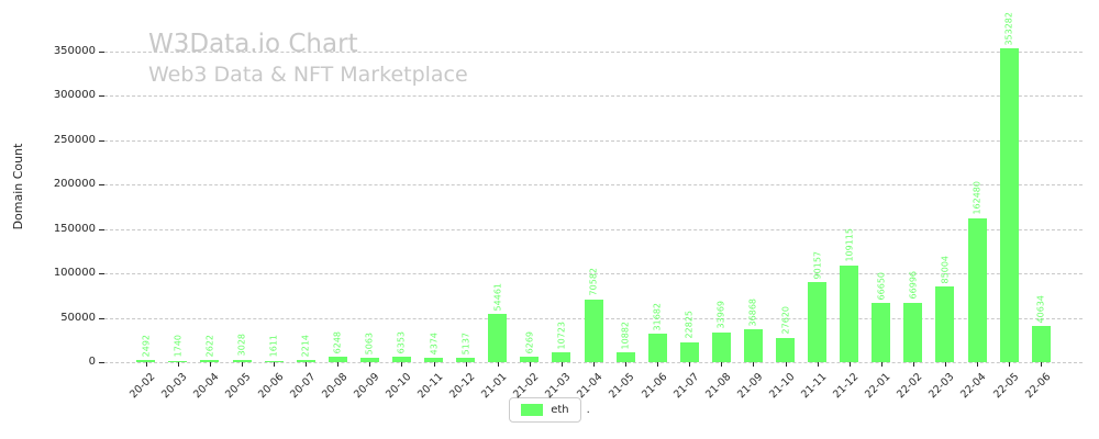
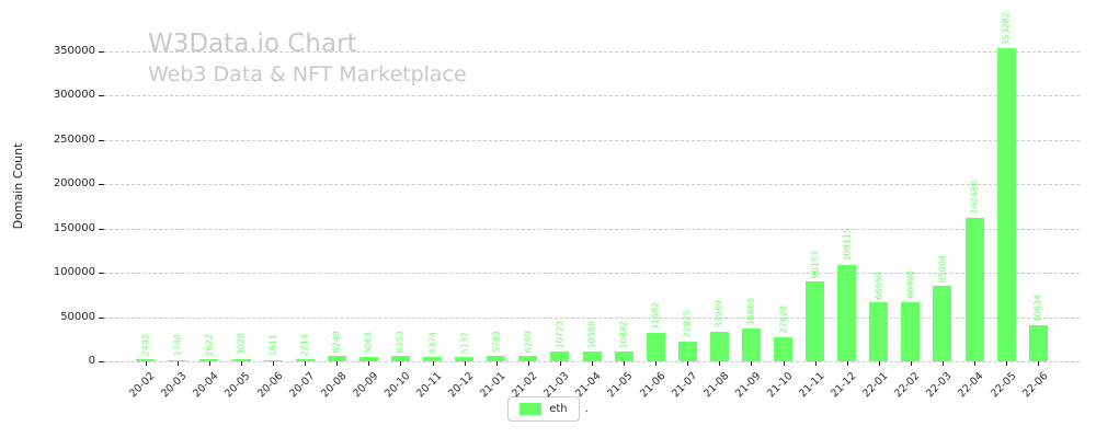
21-01: 54461 -> 5783
21-04: 70582 -> 10588
